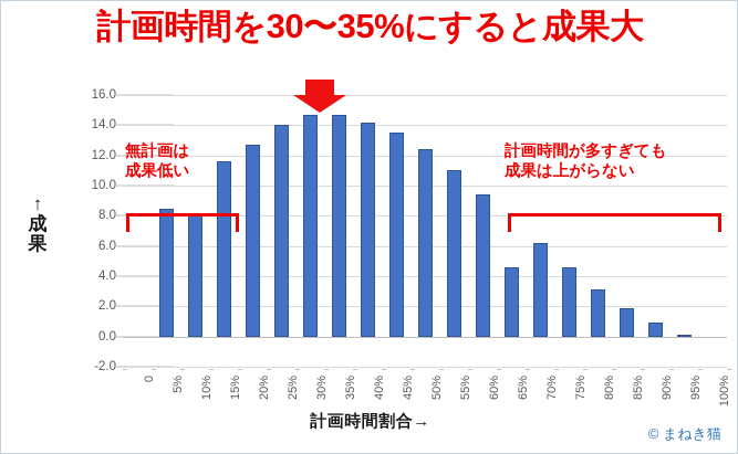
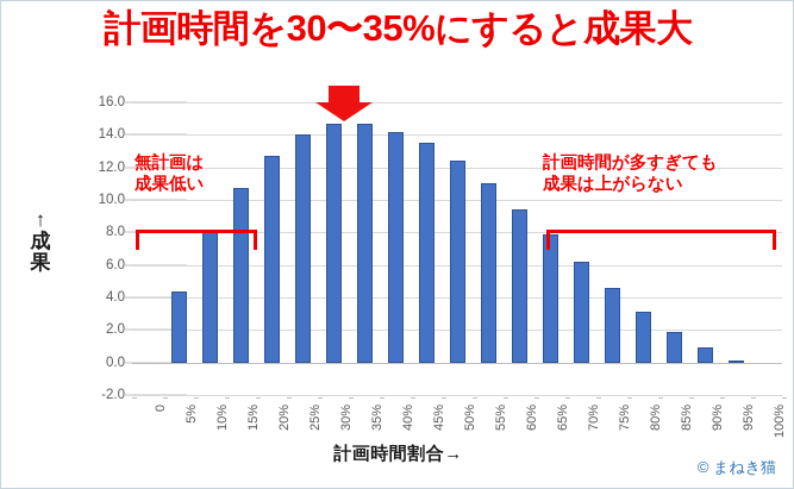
5%: 8.5 -> 4.4
15%: 11.6 -> 10.7
65%: 4.6 -> 7.9
